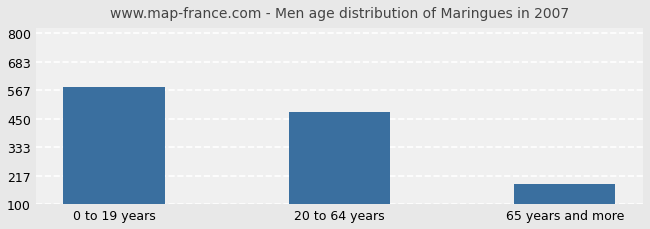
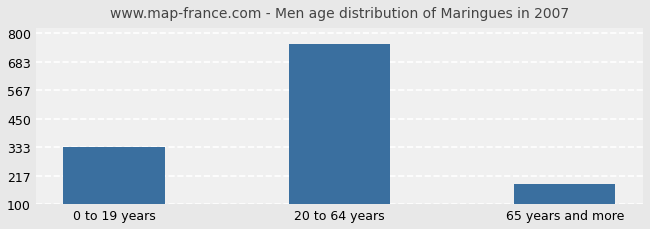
0 to 19 years: 580 -> 333
20 to 64 years: 475 -> 755
